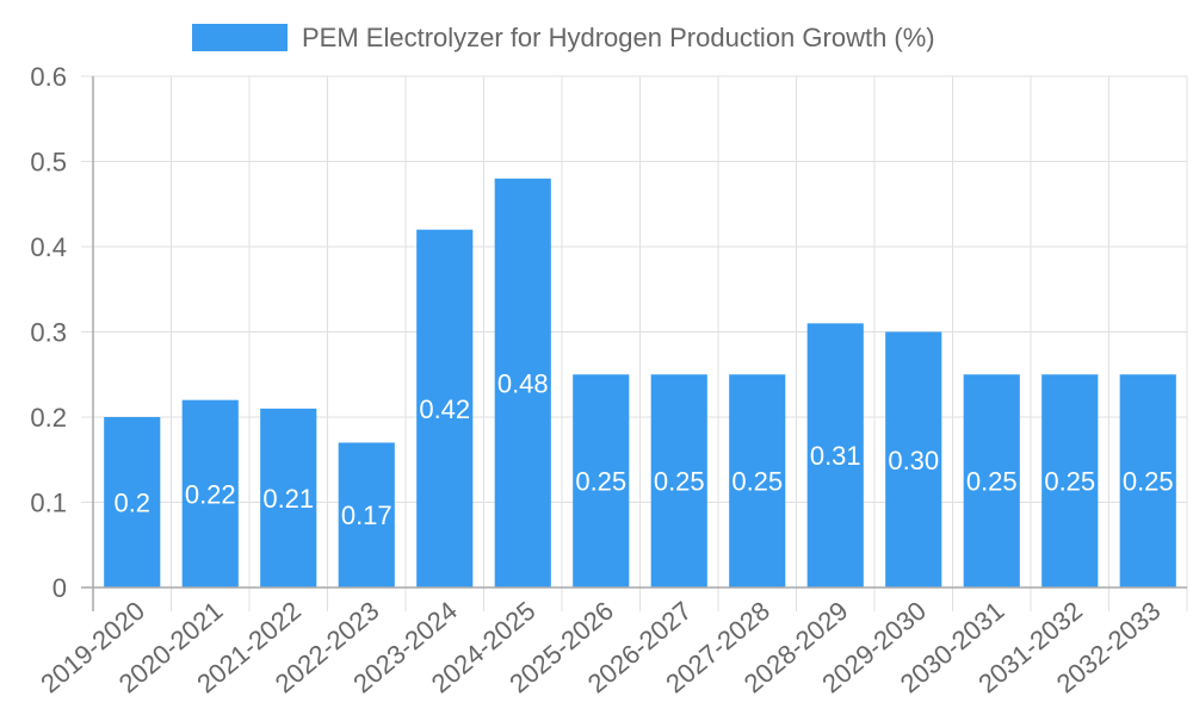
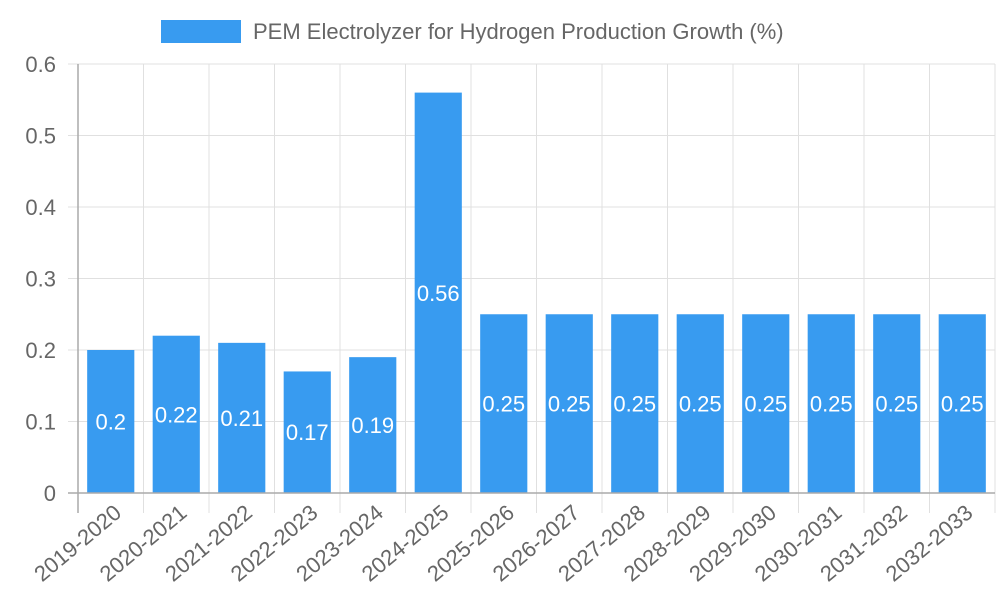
2023-2024: 0.42 -> 0.19
2024-2025: 0.48 -> 0.56
2028-2029: 0.31 -> 0.25
2029-2030: 0.30 -> 0.25
